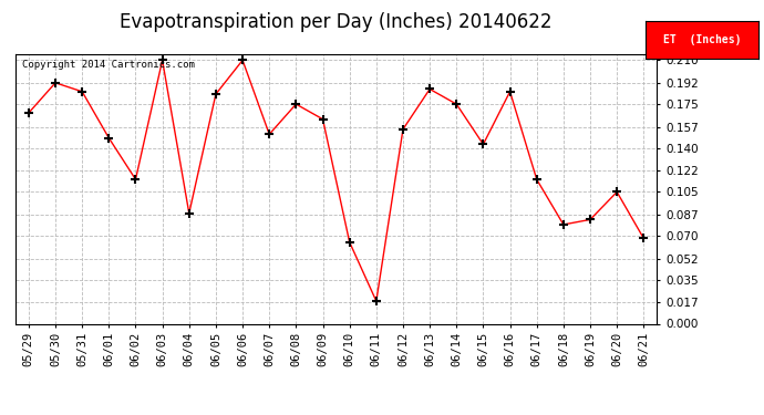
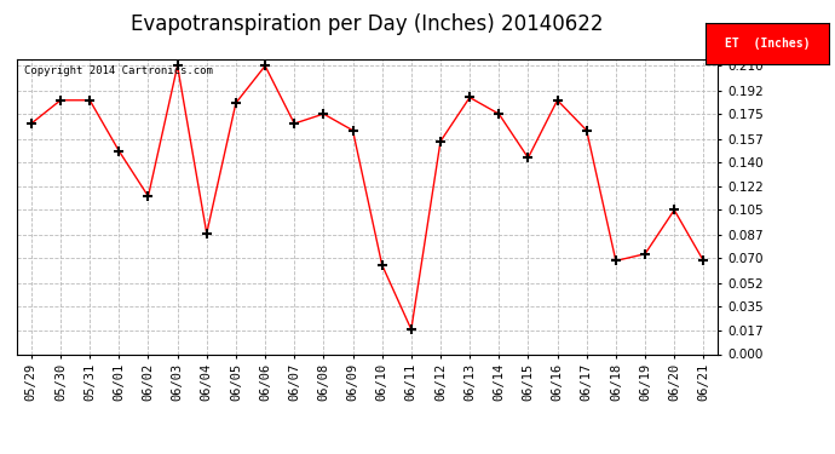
05/30: 0.192 -> 0.185
06/07: 0.151 -> 0.168
06/17: 0.115 -> 0.163
06/18: 0.079 -> 0.068
06/19: 0.083 -> 0.073
